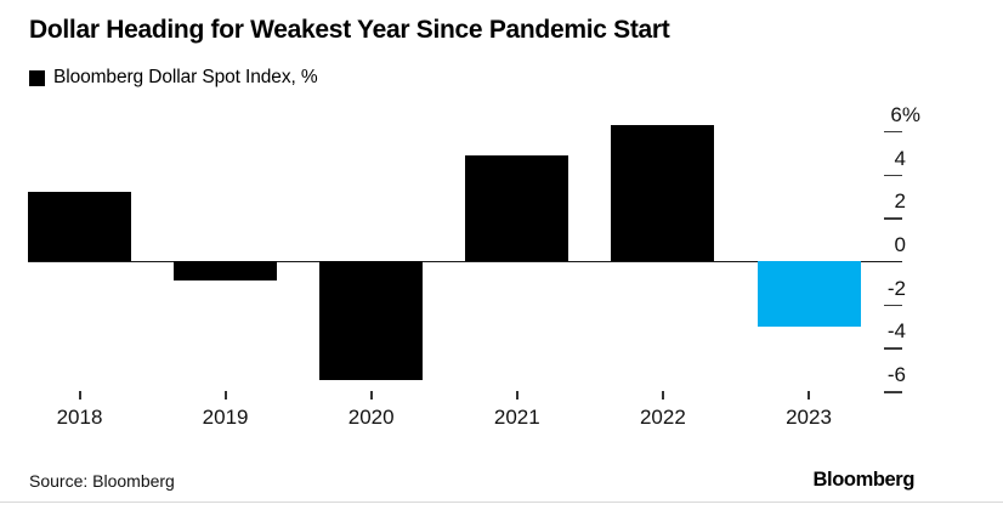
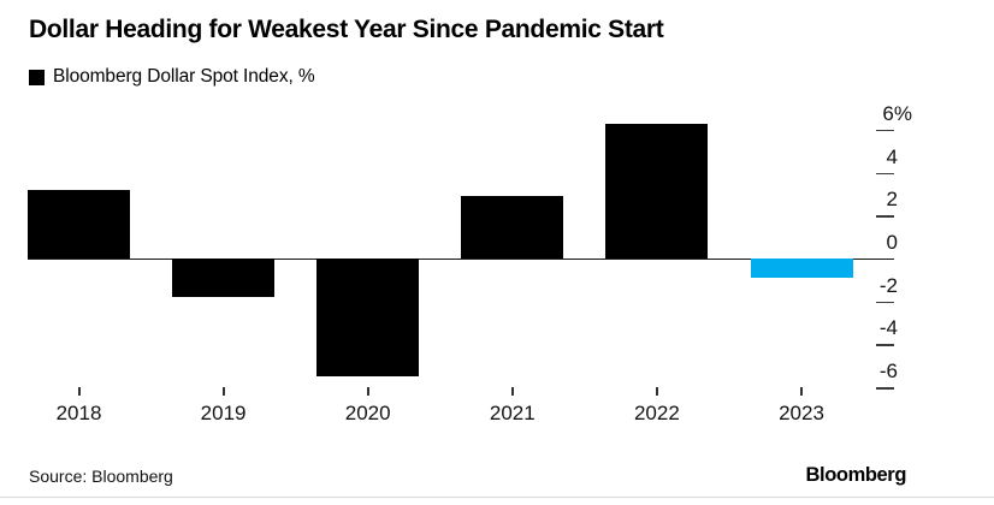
2019: -0.9 -> -1.8
2021: 4.9 -> 2.9
2023: -3.0 -> -0.9
